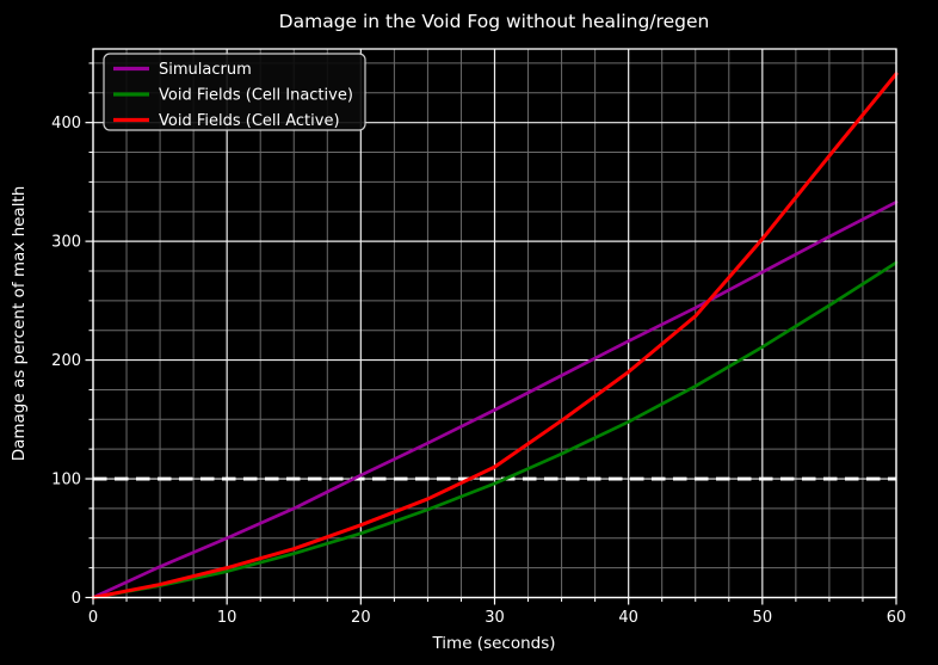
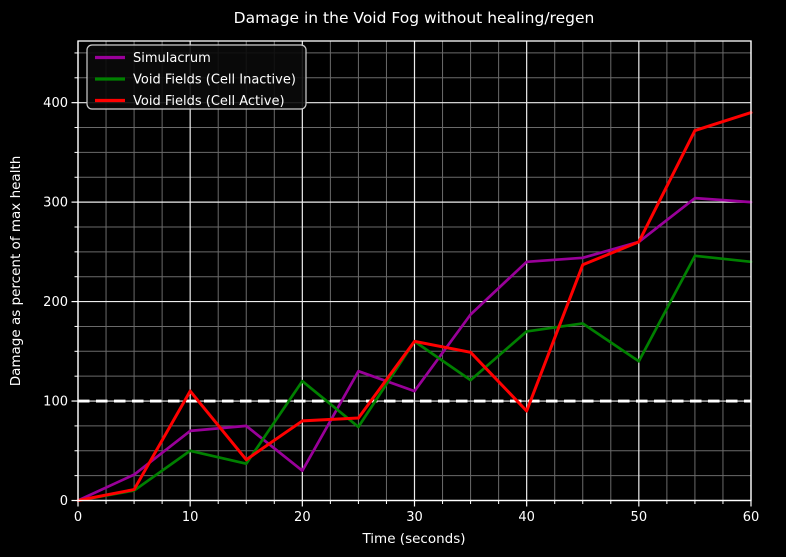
Simulacrum/10: 50 -> 70
Void Fields (Cell Inactive)/10: 20 -> 50
Void Fields (Cell Active)/10: 20 -> 110
Simulacrum/20: 100 -> 30
Void Fields (Cell Inactive)/20: 50 -> 120
Void Fields (Cell Active)/20: 60 -> 80
Simulacrum/30: 160 -> 110
Void Fields (Cell Inactive)/30: 100 -> 160
Void Fields (Cell Active)/30: 110 -> 160
Simulacrum/40: 220 -> 240
Void Fields (Cell Inactive)/40: 150 -> 170
Void Fields (Cell Active)/40: 190 -> 90
Simulacrum/50: 270 -> 260
Void Fields (Cell Inactive)/50: 210 -> 140
Void Fields (Cell Active)/50: 300 -> 260
Simulacrum/60: 330 -> 300
Void Fields (Cell Inactive)/60: 280 -> 240
Void Fields (Cell Active)/60: 440 -> 390
